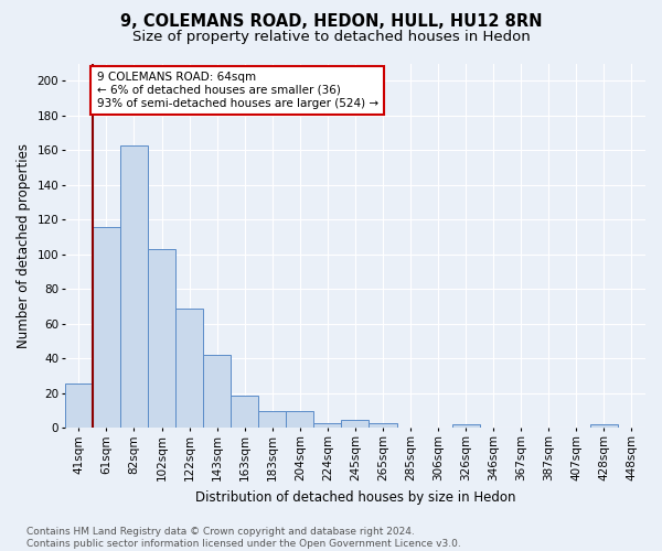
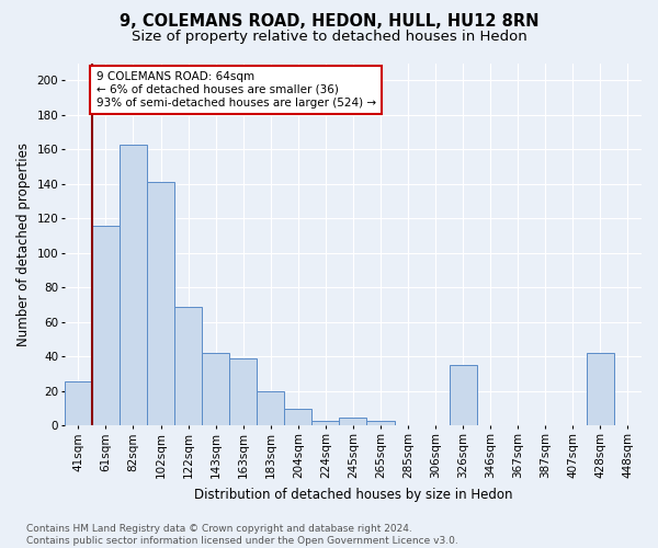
102sqm: 103 -> 141
163sqm: 19 -> 39
183sqm: 10 -> 20
326sqm: 2 -> 35
428sqm: 2 -> 42
